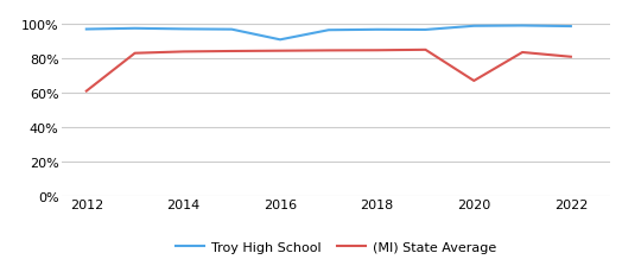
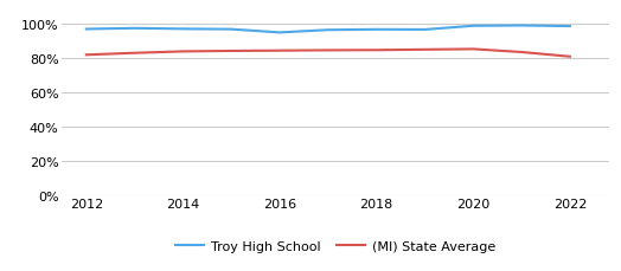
(MI) State Average/2012: 61% -> 82%
Troy High School/2016: 91% -> 95%
(MI) State Average/2020: 67% -> 85%
